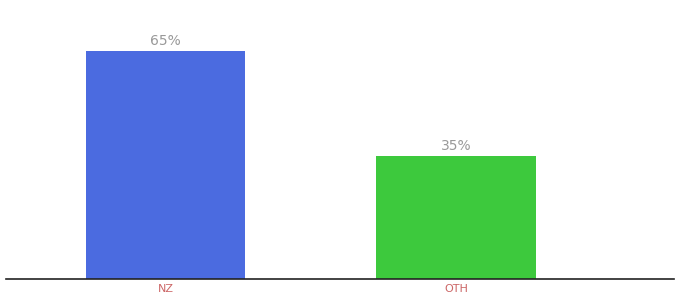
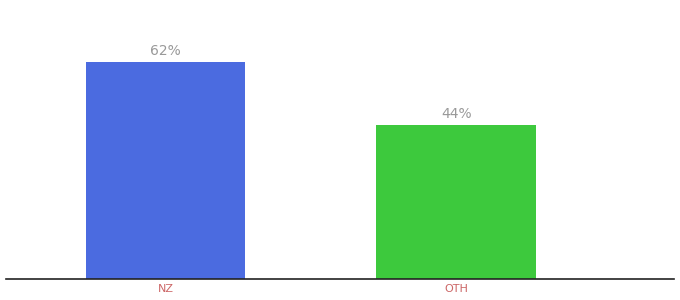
NZ: 65% -> 62%
OTH: 35% -> 44%
